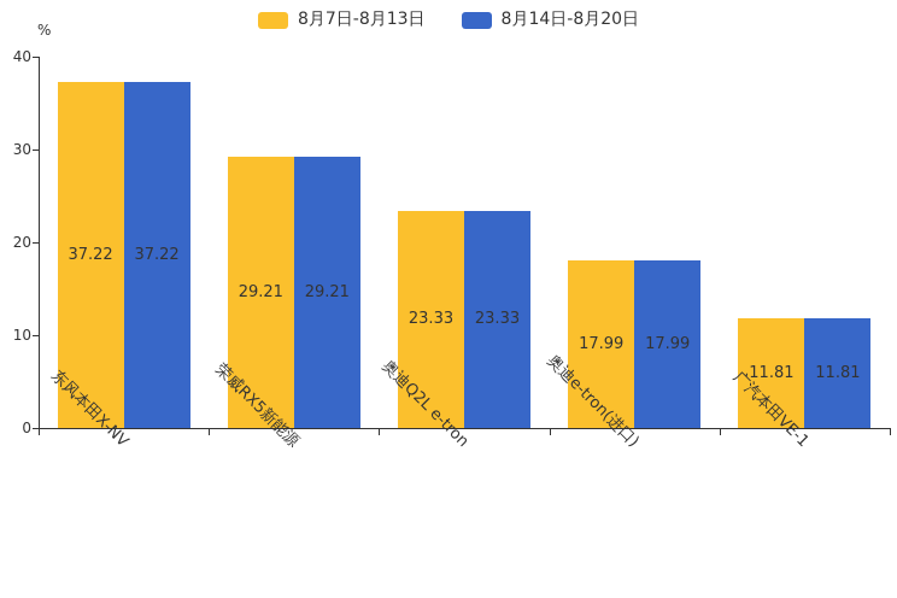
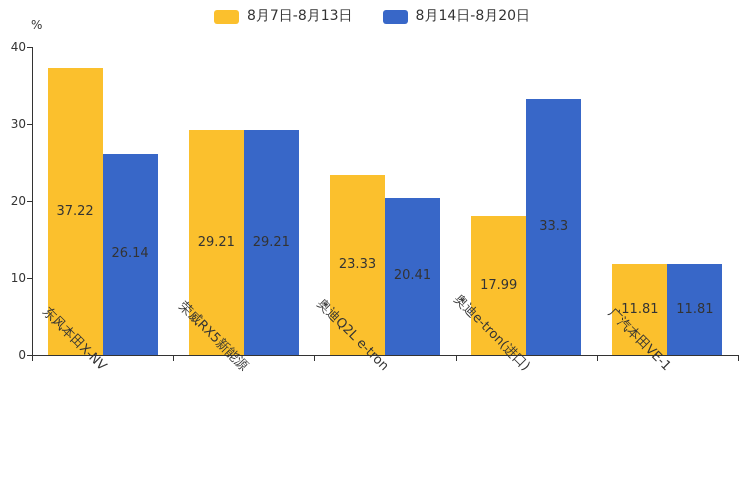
8月14日-8月20日/东风本田X-NV: 37.22 -> 26.14
8月14日-8月20日/奥迪Q2L e-tron: 23.33 -> 20.41
8月14日-8月20日/奥迪e-tron(进口): 17.99 -> 33.3
